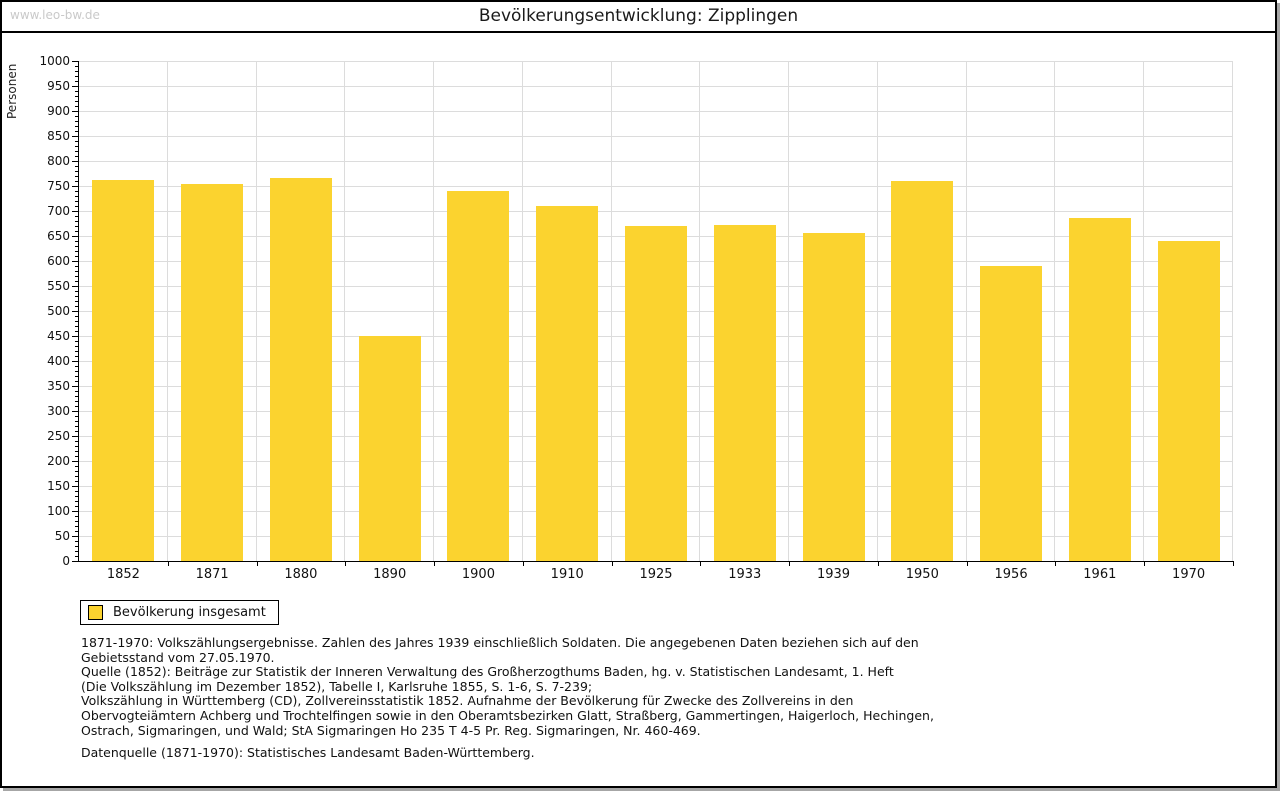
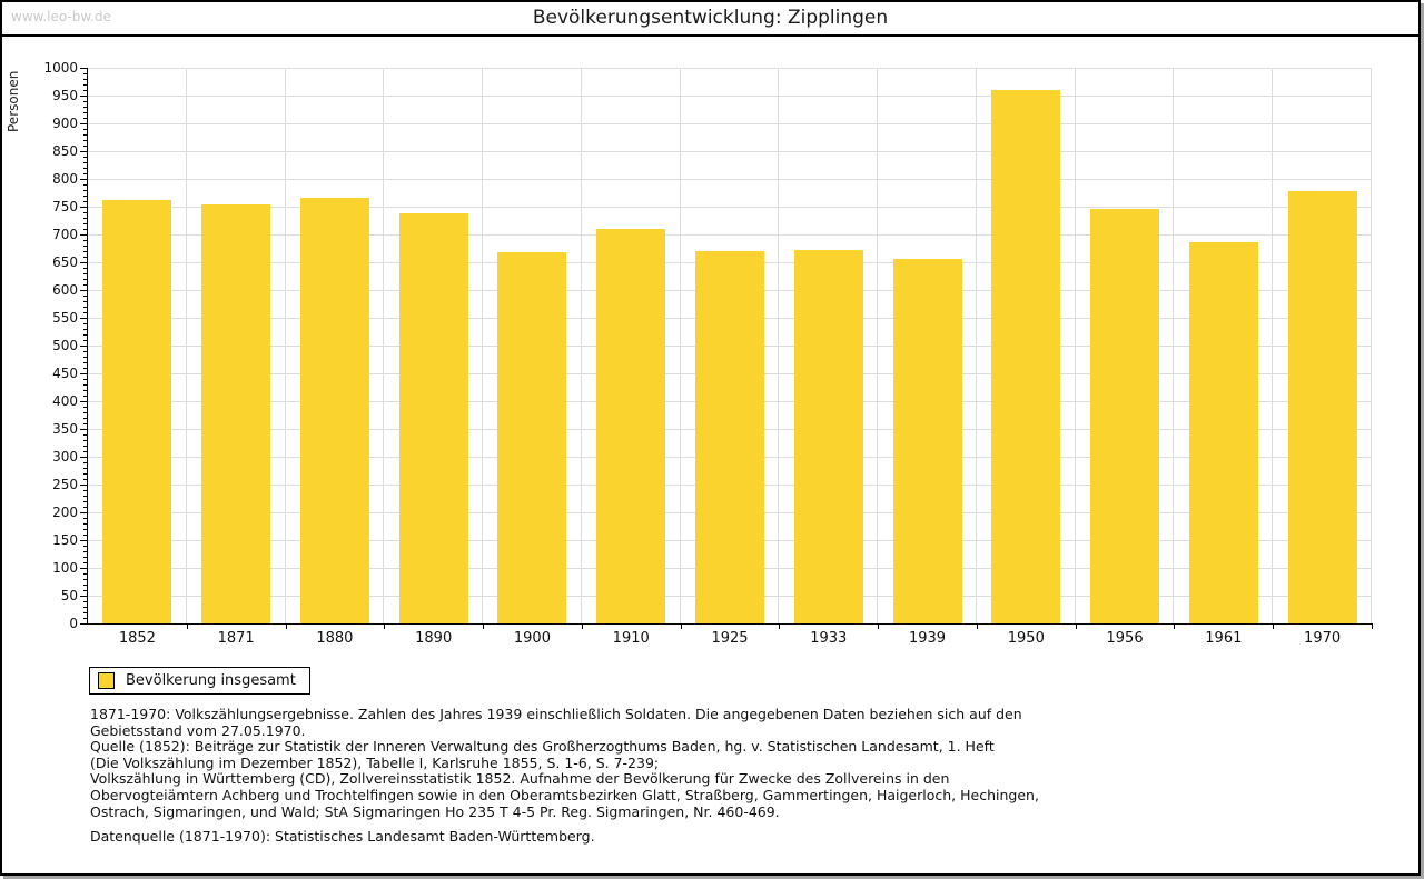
1890: 450 -> 740
1900: 740 -> 670
1950: 760 -> 960
1956: 590 -> 750
1970: 640 -> 780
